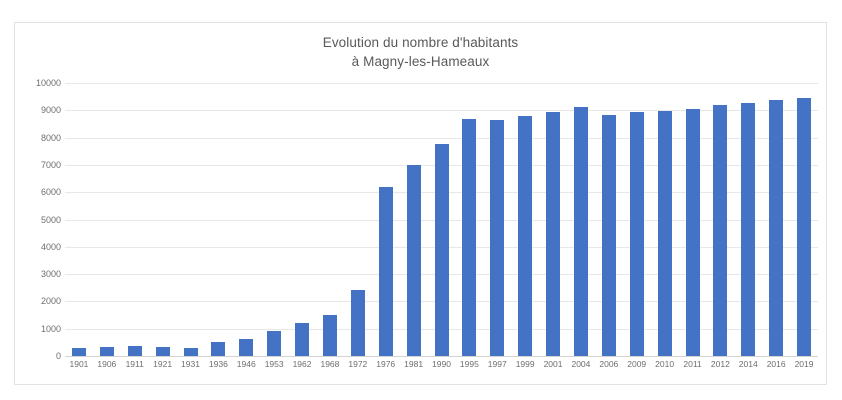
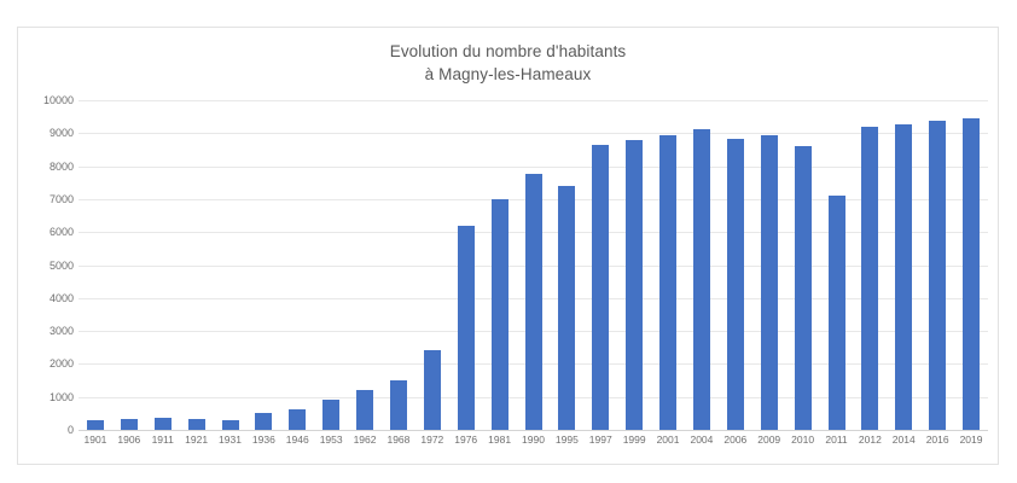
1995: 8700 -> 7400
2010: 9000 -> 8600
2011: 9100 -> 7100
